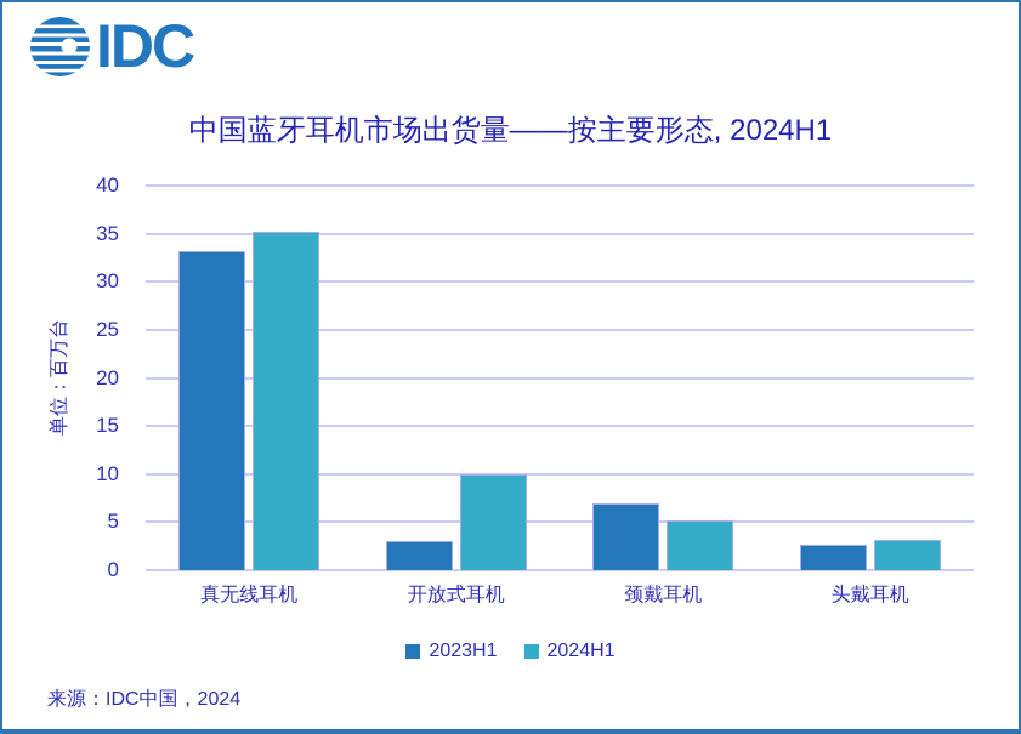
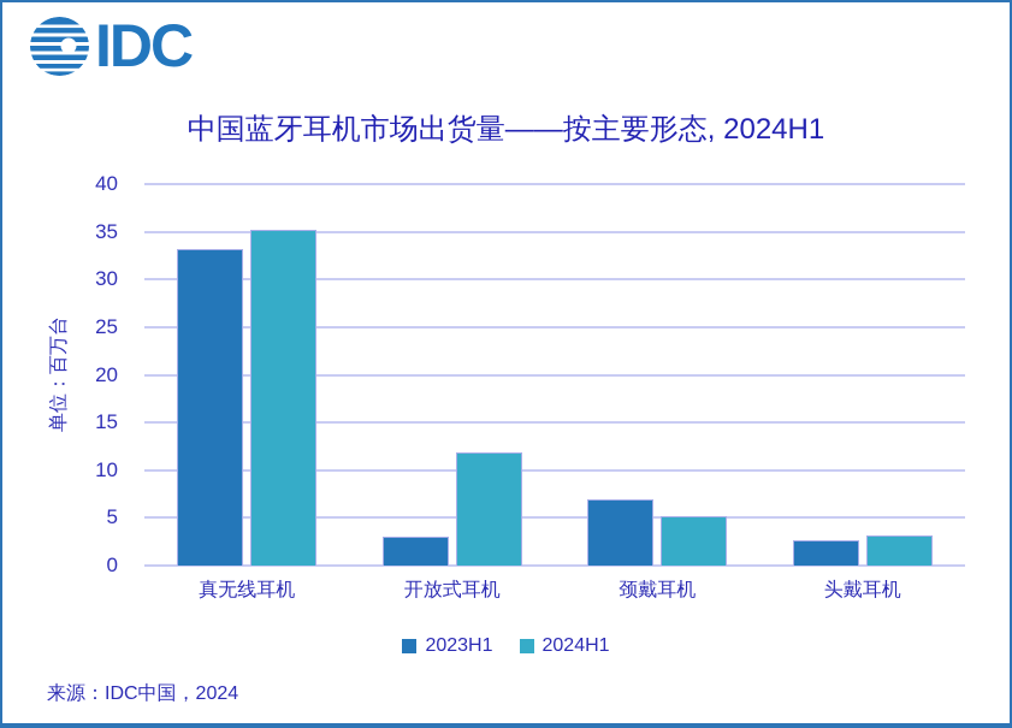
2024H1/开放式耳机: 10 -> 12
